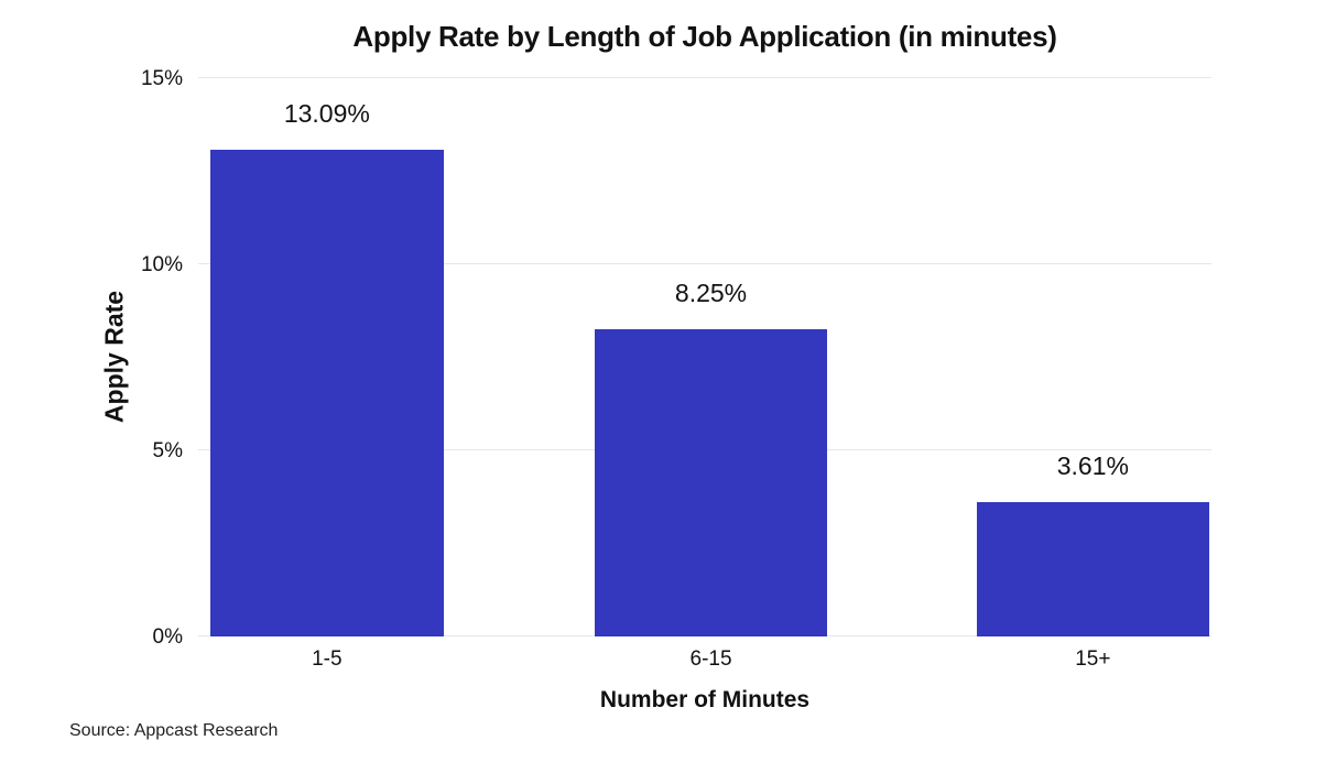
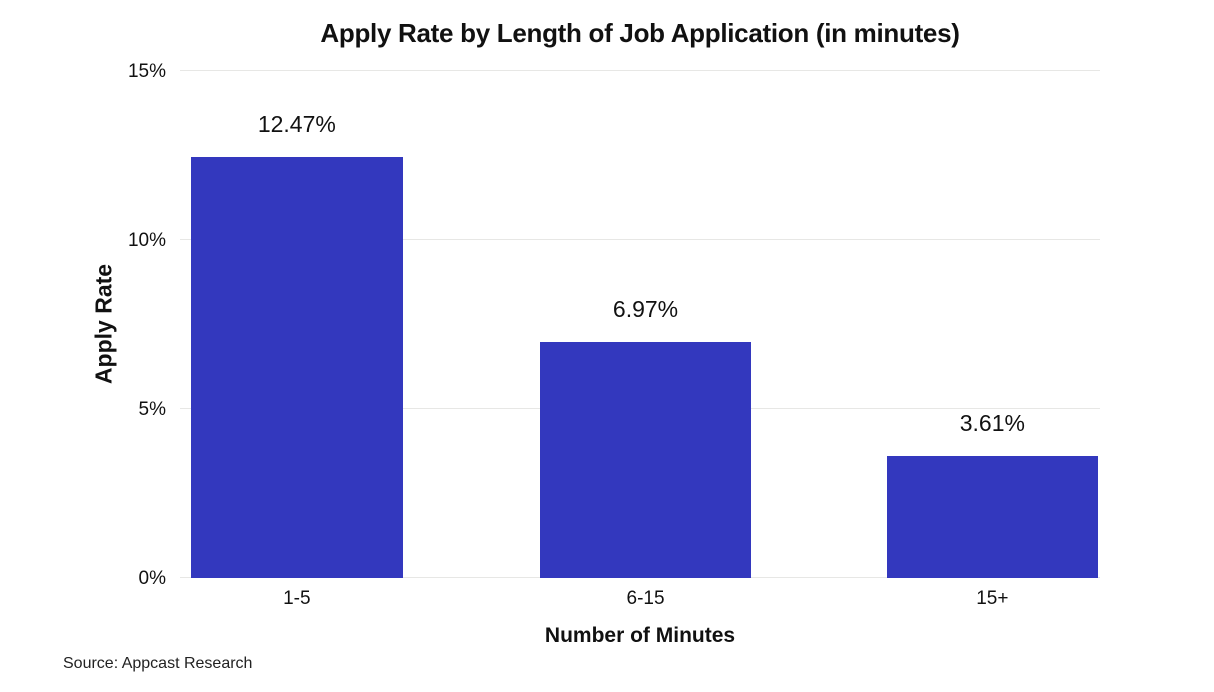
1-5: 13.09% -> 12.47%
6-15: 8.25% -> 6.97%
